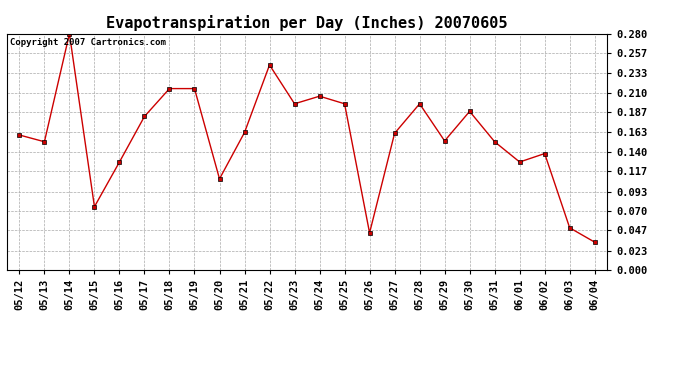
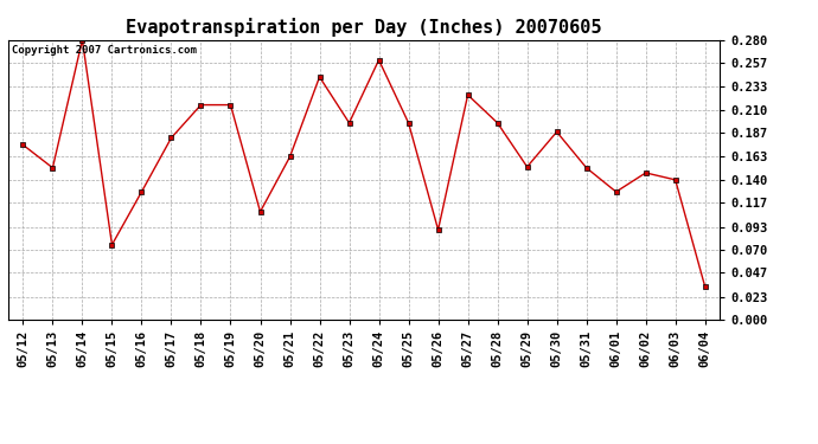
05/12: 0.160 -> 0.175
05/24: 0.206 -> 0.260
05/26: 0.044 -> 0.090
05/27: 0.162 -> 0.225
06/02: 0.138 -> 0.147
06/03: 0.050 -> 0.140
